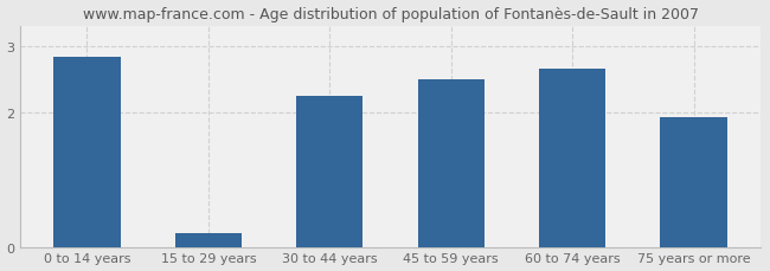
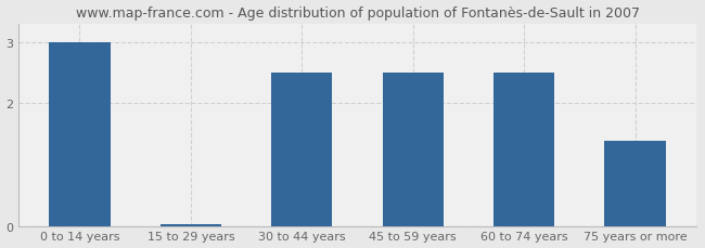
0 to 14 years: 2.84 -> 3.00
15 to 29 years: 0.22 -> 0.04
30 to 44 years: 2.26 -> 2.50
60 to 74 years: 2.66 -> 2.50
75 years or more: 1.94 -> 1.40
